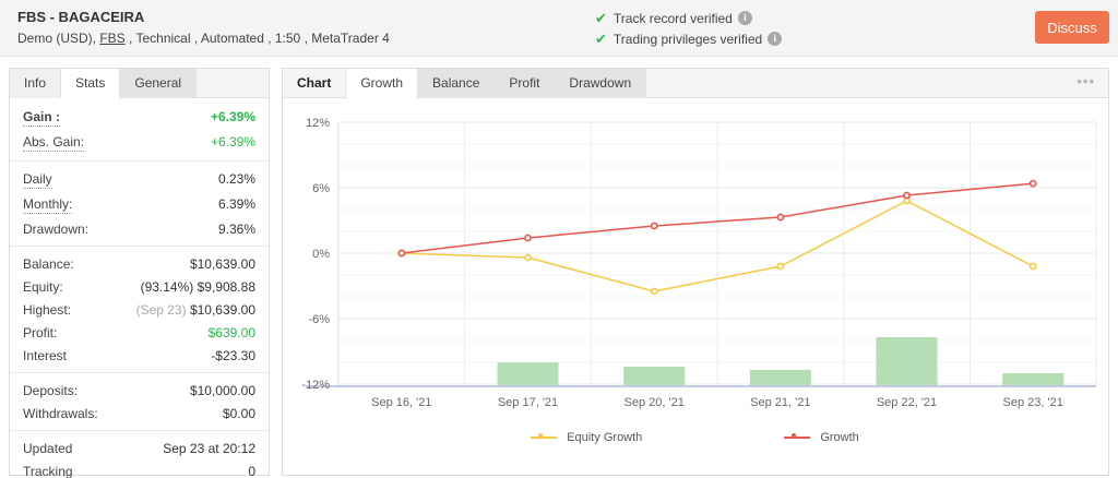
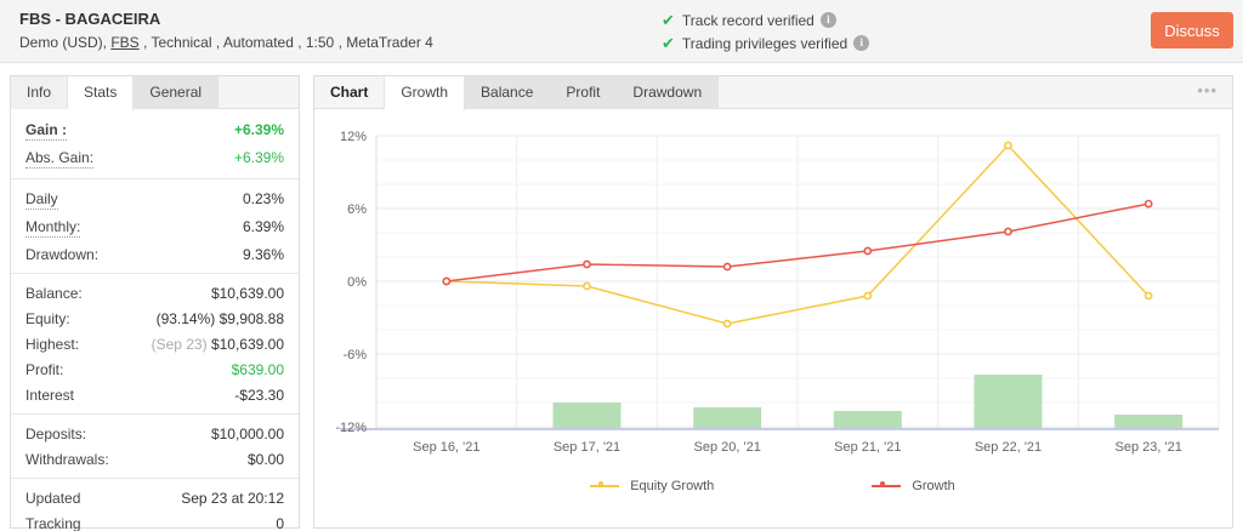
Growth/Sep 20, '21: 2.5% -> 1.2%
Growth/Sep 21, '21: 3.3% -> 2.5%
Equity Growth/Sep 22, '21: 4.8% -> 11.2%
Growth/Sep 22, '21: 5.3% -> 4.1%
